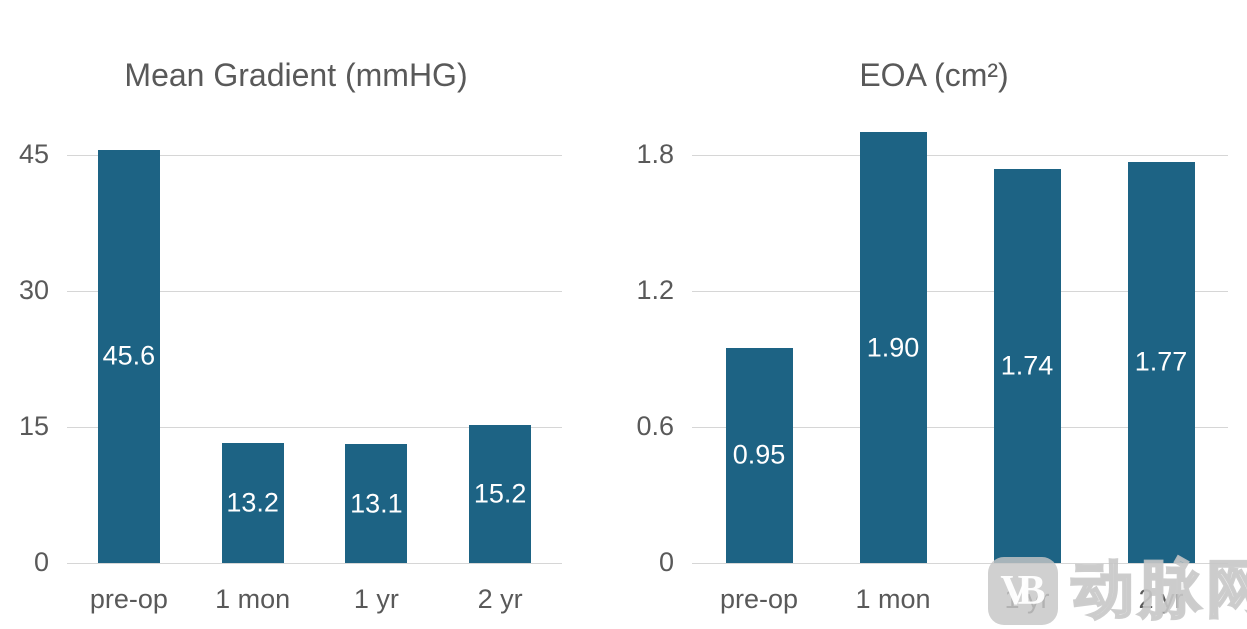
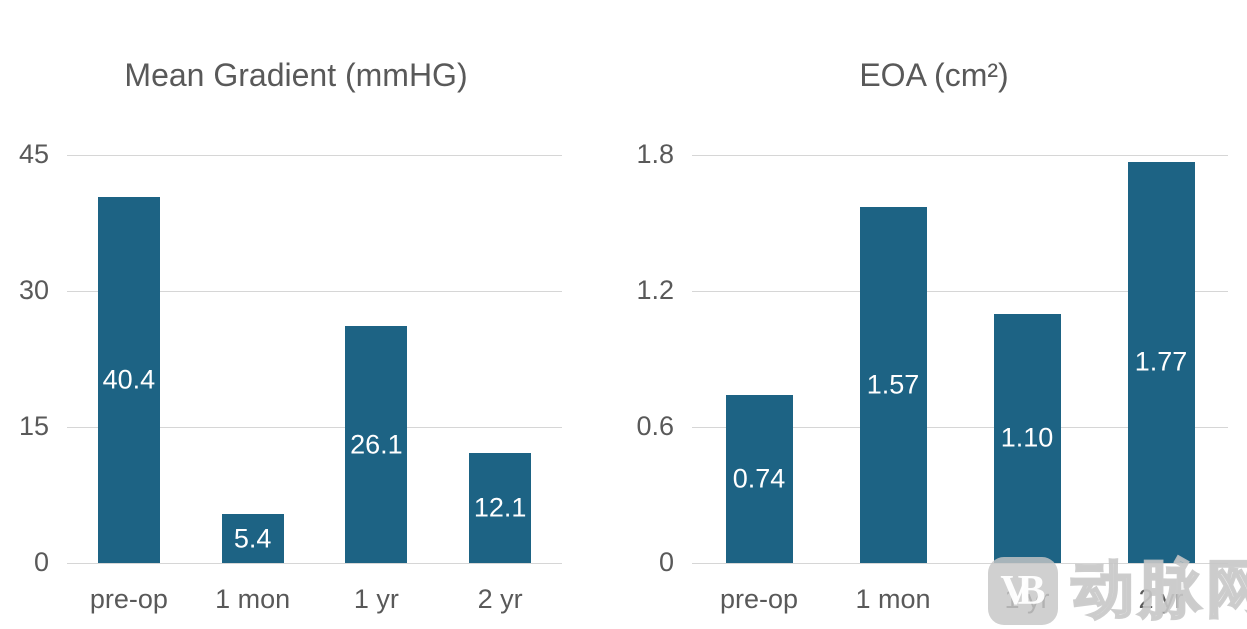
Mean Gradient (mmHG)/pre-op: 45.6 -> 40.4
Mean Gradient (mmHG)/1 mon: 13.2 -> 5.4
Mean Gradient (mmHG)/1 yr: 13.1 -> 26.1
Mean Gradient (mmHG)/2 yr: 15.2 -> 12.1
EOA (cm²)/pre-op: 0.95 -> 0.74
EOA (cm²)/1 mon: 1.90 -> 1.57
EOA (cm²)/1 yr: 1.74 -> 1.10
